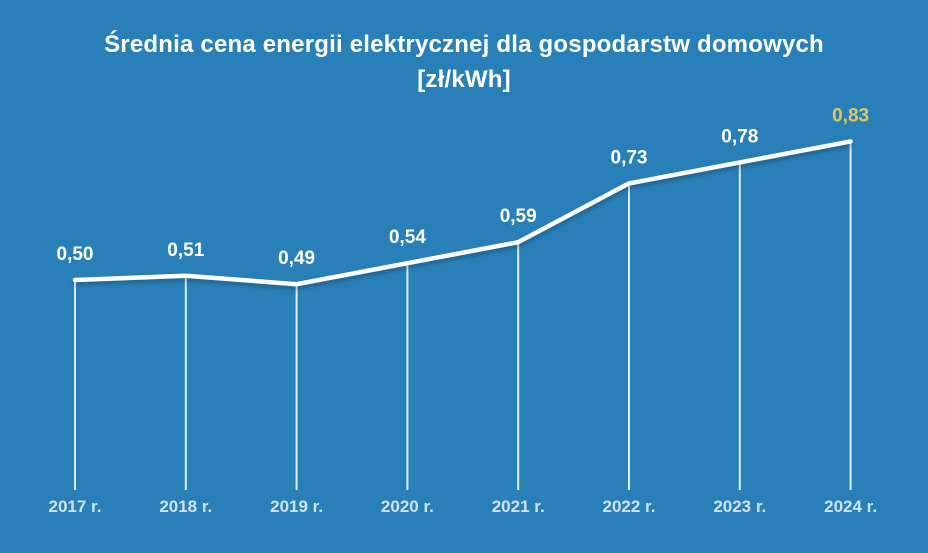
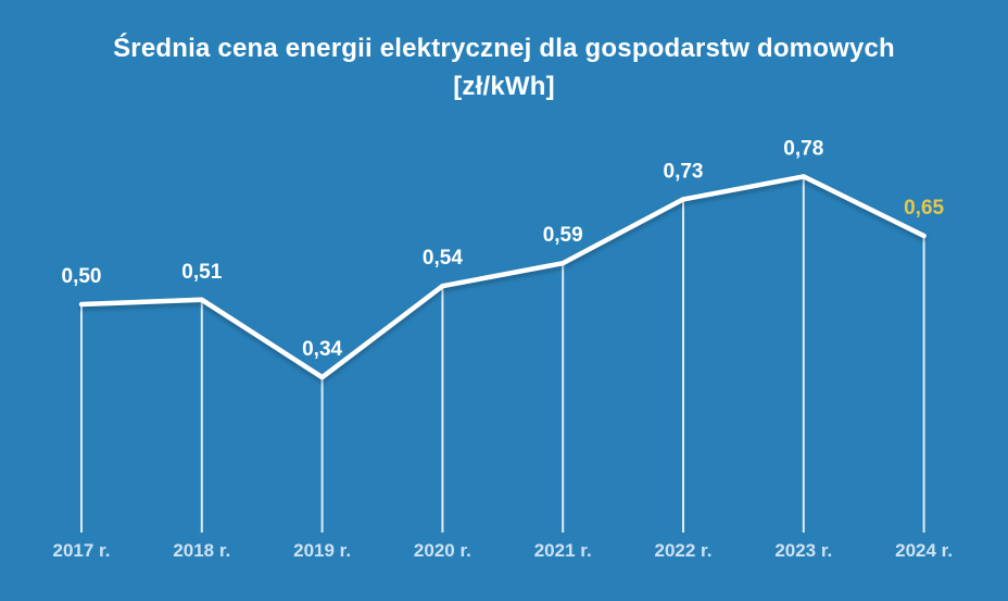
2019 r.: 0,49 -> 0,34
2024 r.: 0,83 -> 0,65
